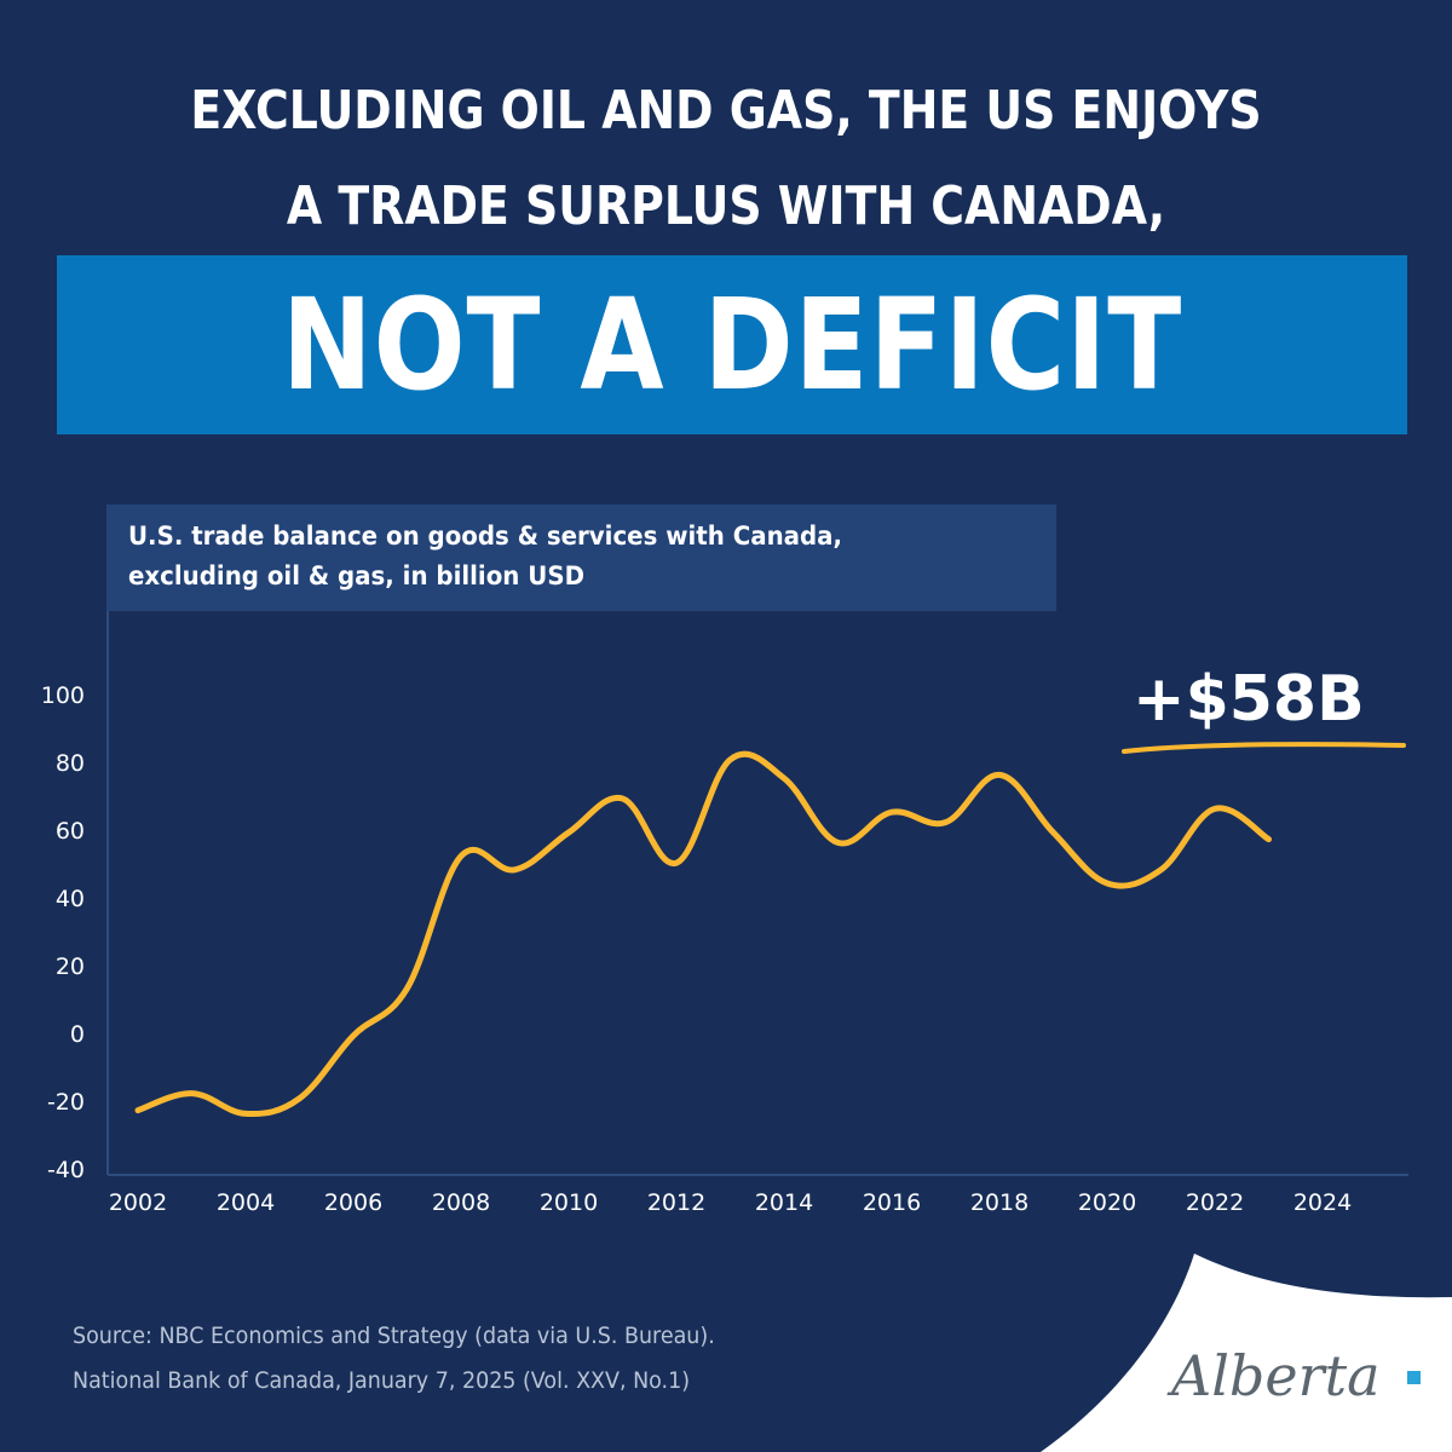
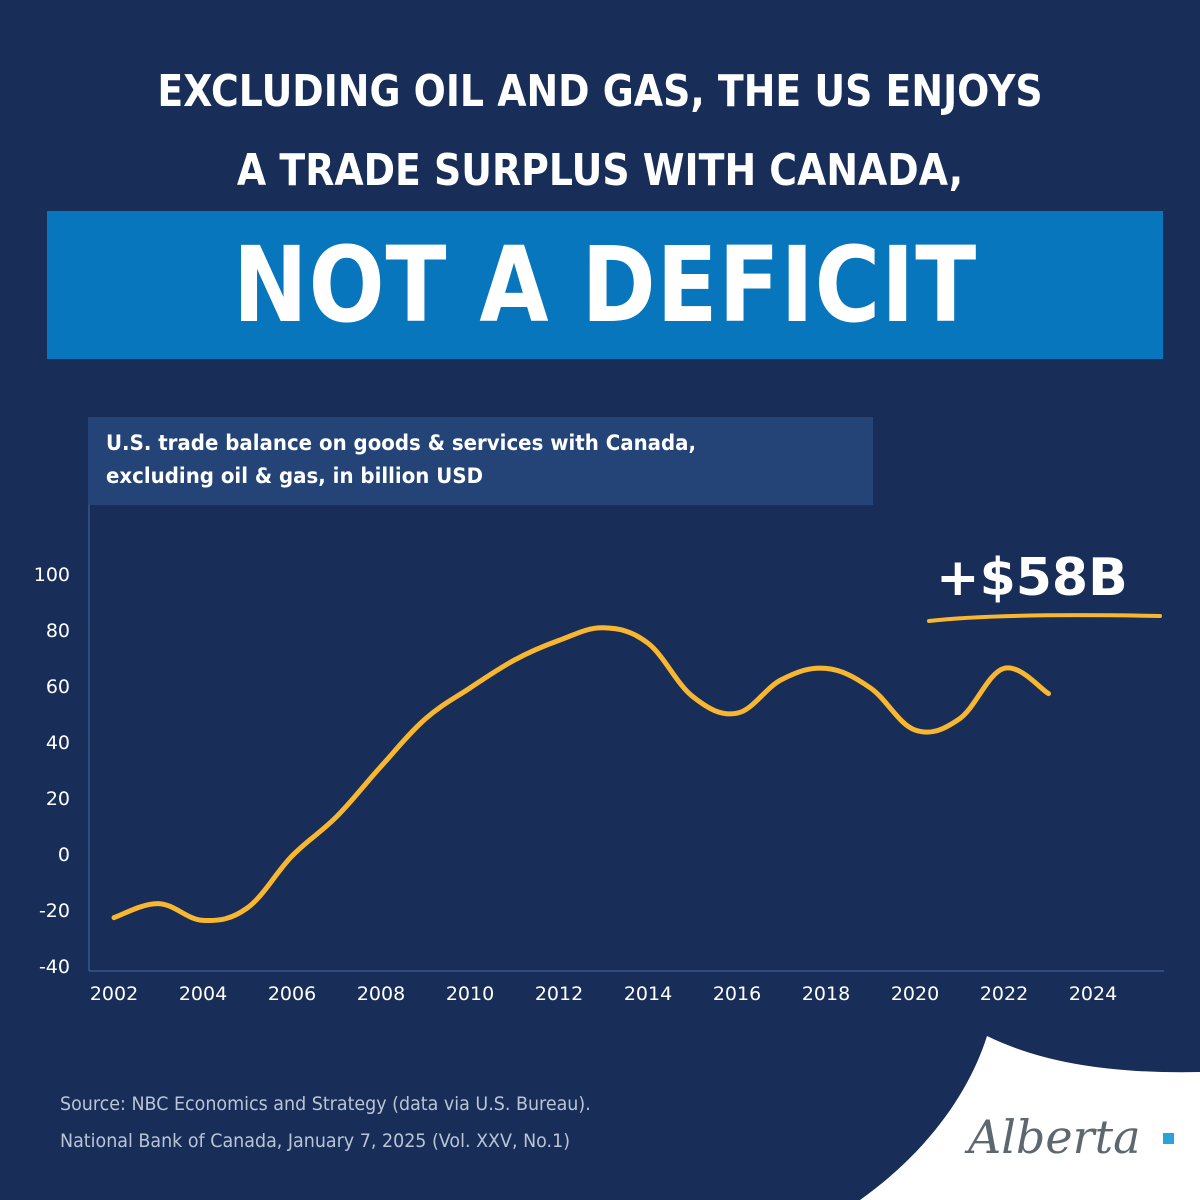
2008: 53 -> 32
2012: 51 -> 77
2016: 66 -> 51
2018: 77 -> 67
